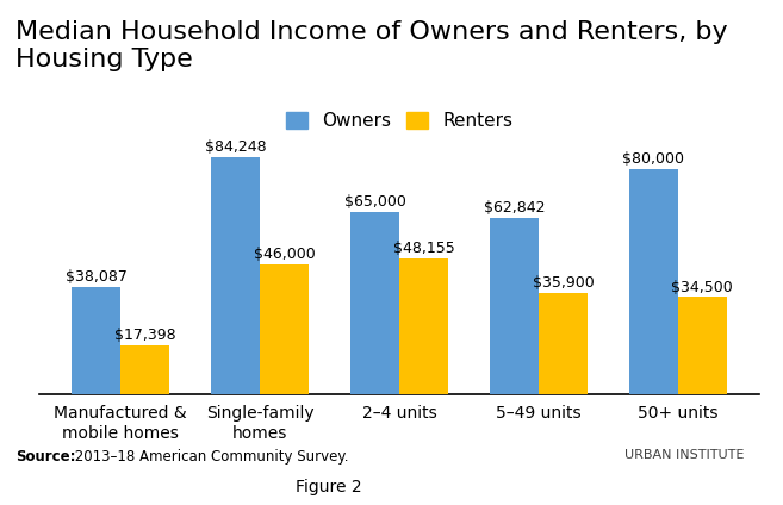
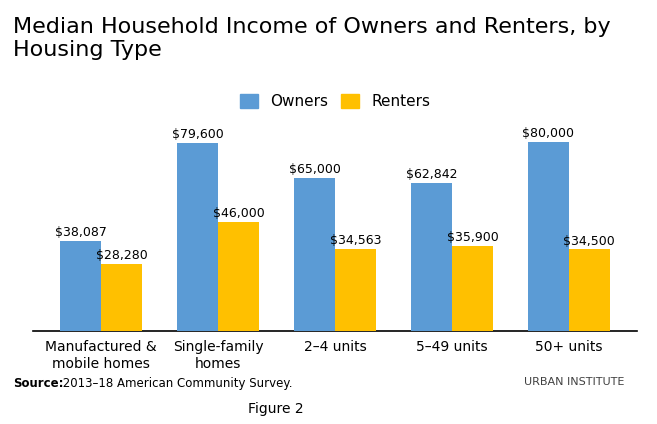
Renters/Manufactured & mobile homes: $17,398 -> $28,280
Owners/Single-family homes: $84,248 -> $79,600
Renters/2–4 units: $48,155 -> $34,563
